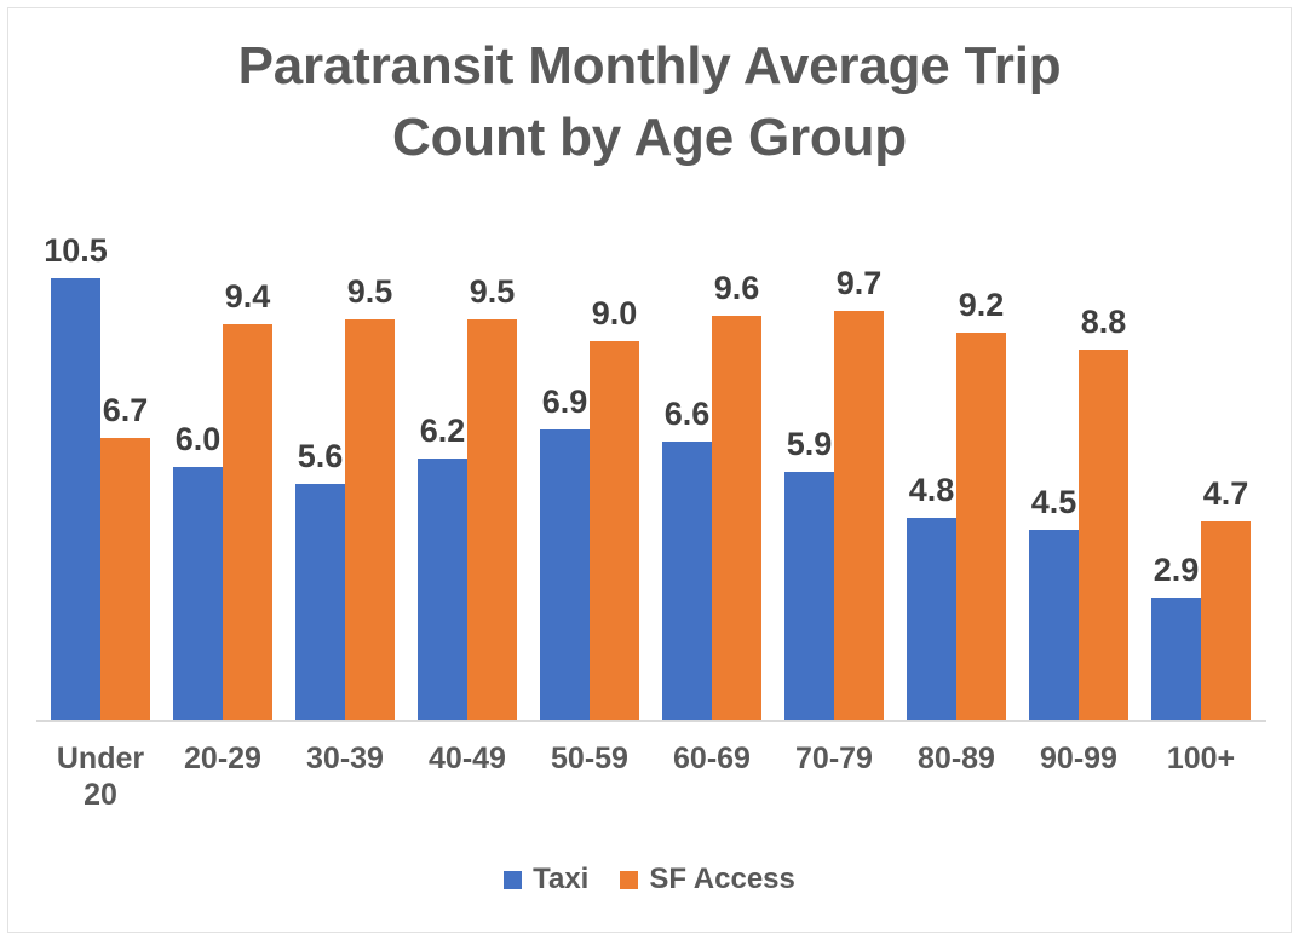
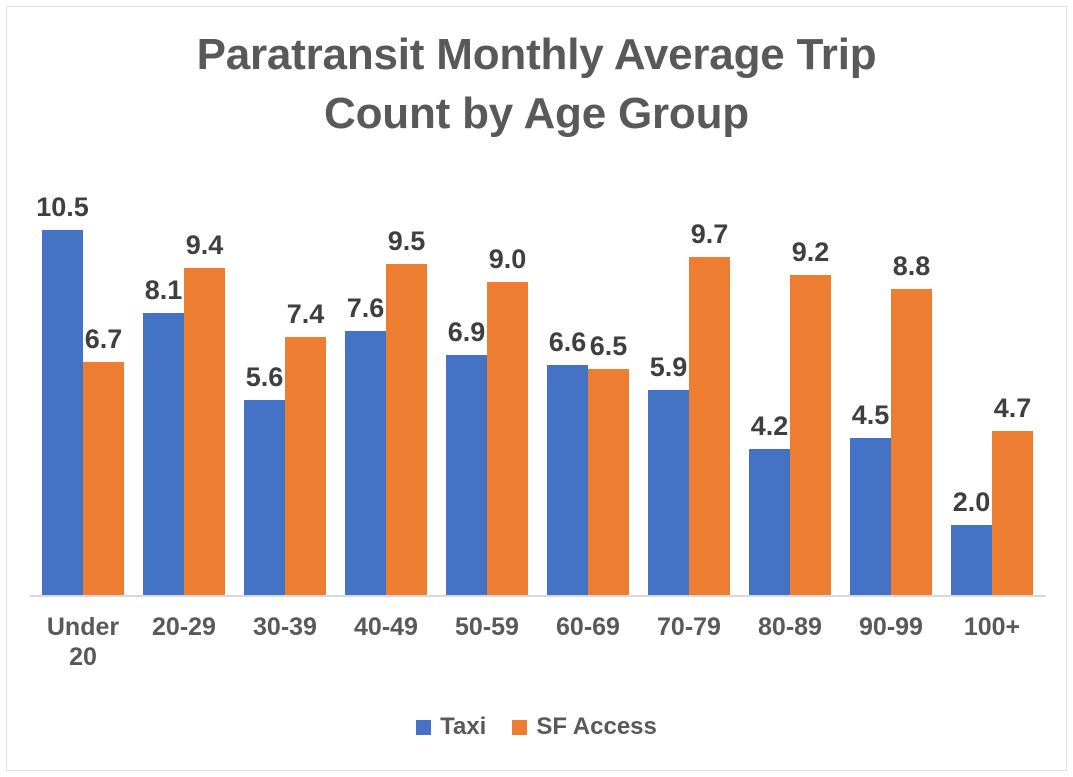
Taxi/20-29: 6.0 -> 8.1
SF Access/30-39: 9.5 -> 7.4
Taxi/40-49: 6.2 -> 7.6
SF Access/60-69: 9.6 -> 6.5
Taxi/80-89: 4.8 -> 4.2
Taxi/100+: 2.9 -> 2.0
